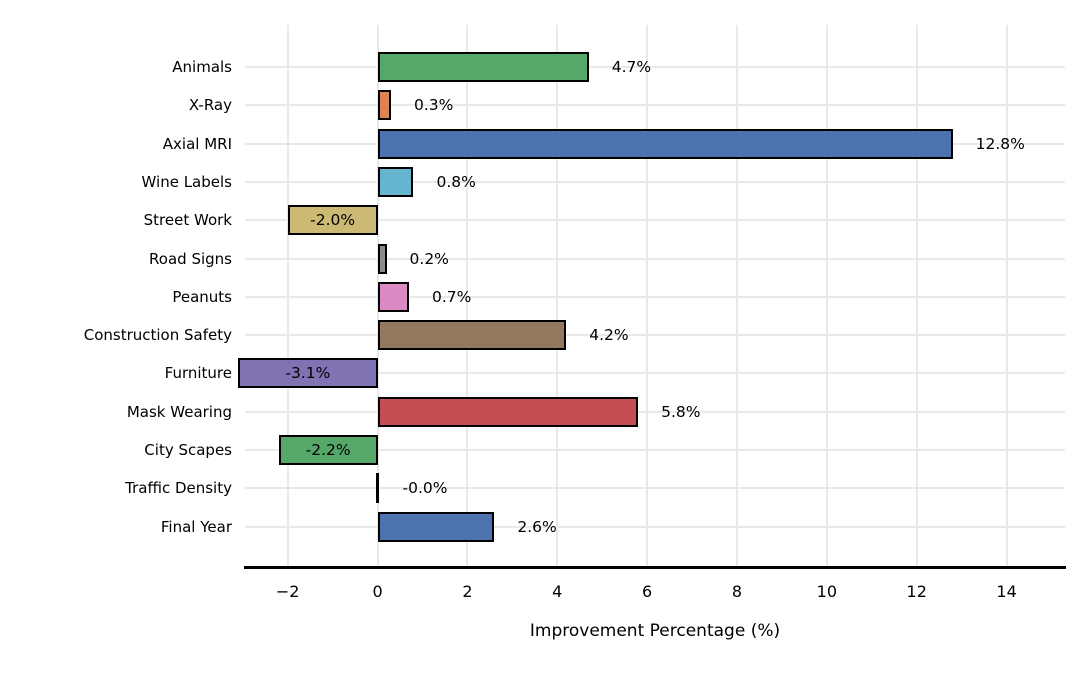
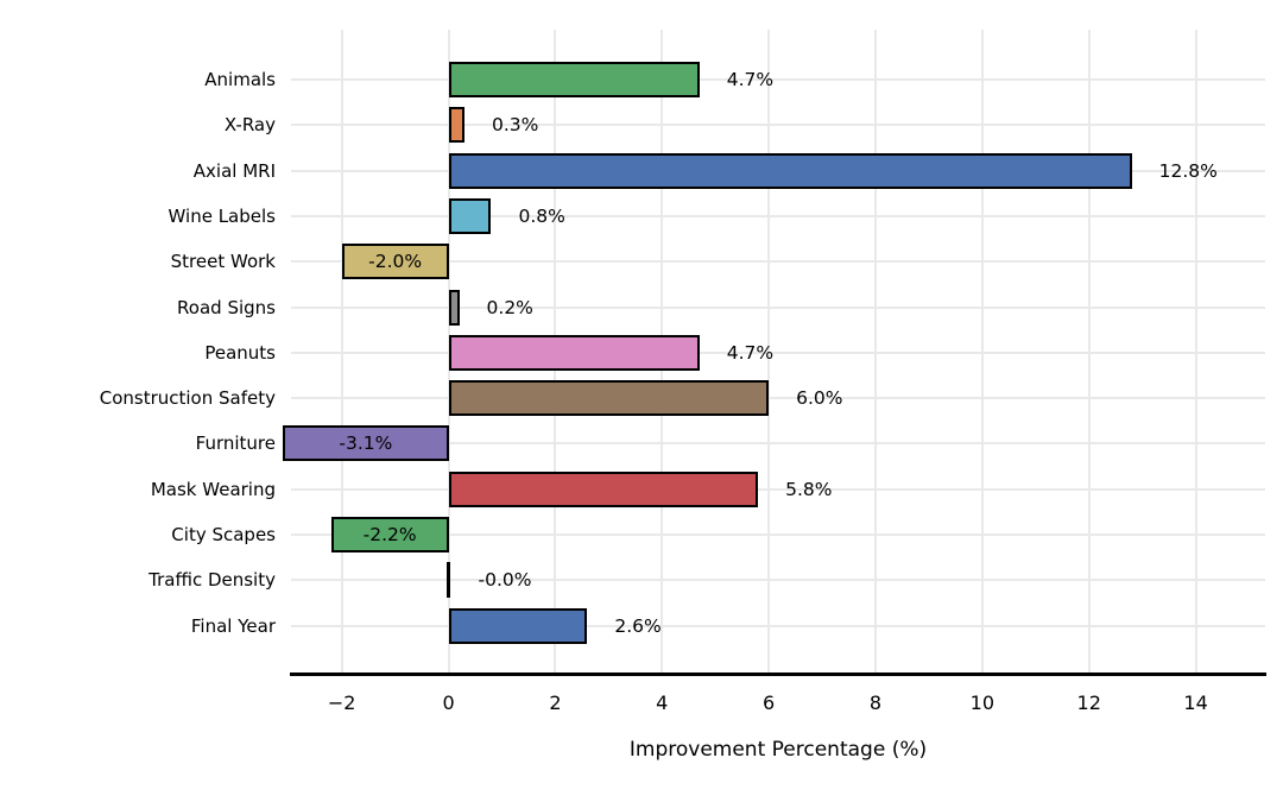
Peanuts: 0.7% -> 4.7%
Construction Safety: 4.2% -> 6.0%
